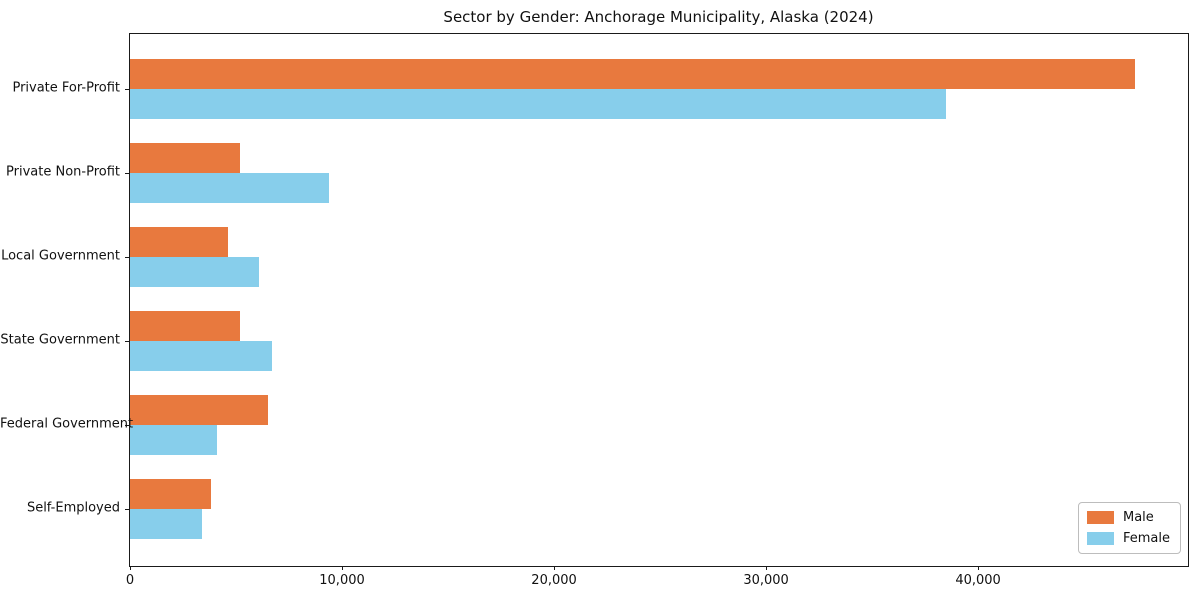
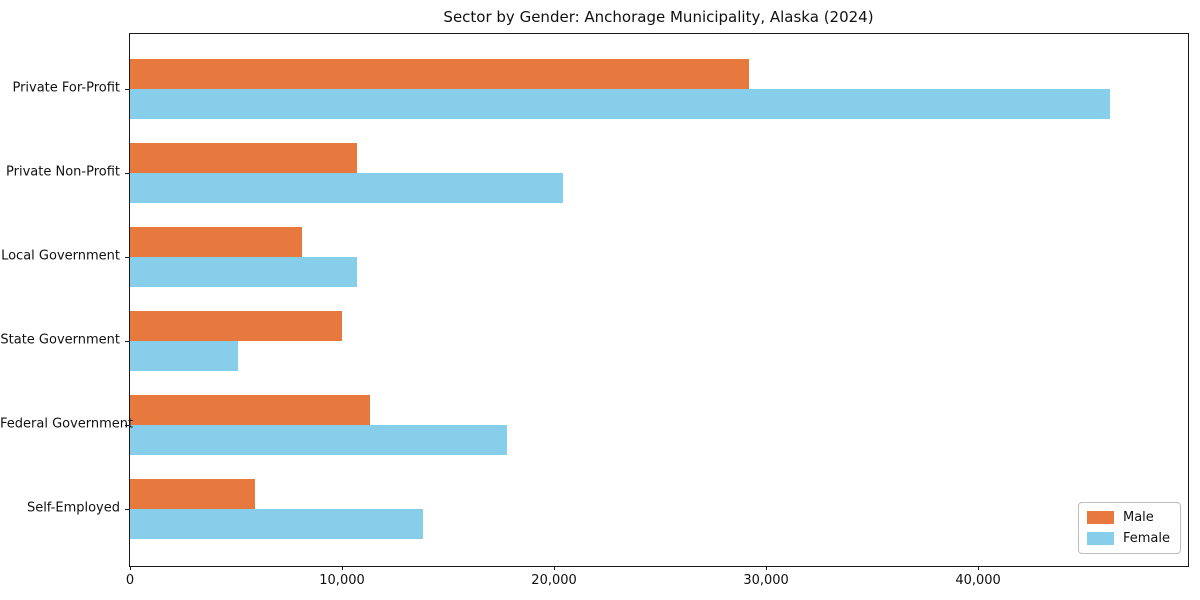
Male/Private For-Profit: 47400 -> 29200
Female/Private For-Profit: 38500 -> 46200
Male/Private Non-Profit: 5200 -> 10700
Female/Private Non-Profit: 9400 -> 20400
Male/Local Government: 4600 -> 8100
Female/Local Government: 6100 -> 10700
Male/State Government: 5200 -> 10000
Female/State Government: 6700 -> 5100
Male/Federal Government: 6500 -> 11300
Female/Federal Government: 4100 -> 17800
Male/Self-Employed: 3800 -> 5900
Female/Self-Employed: 3400 -> 13800
